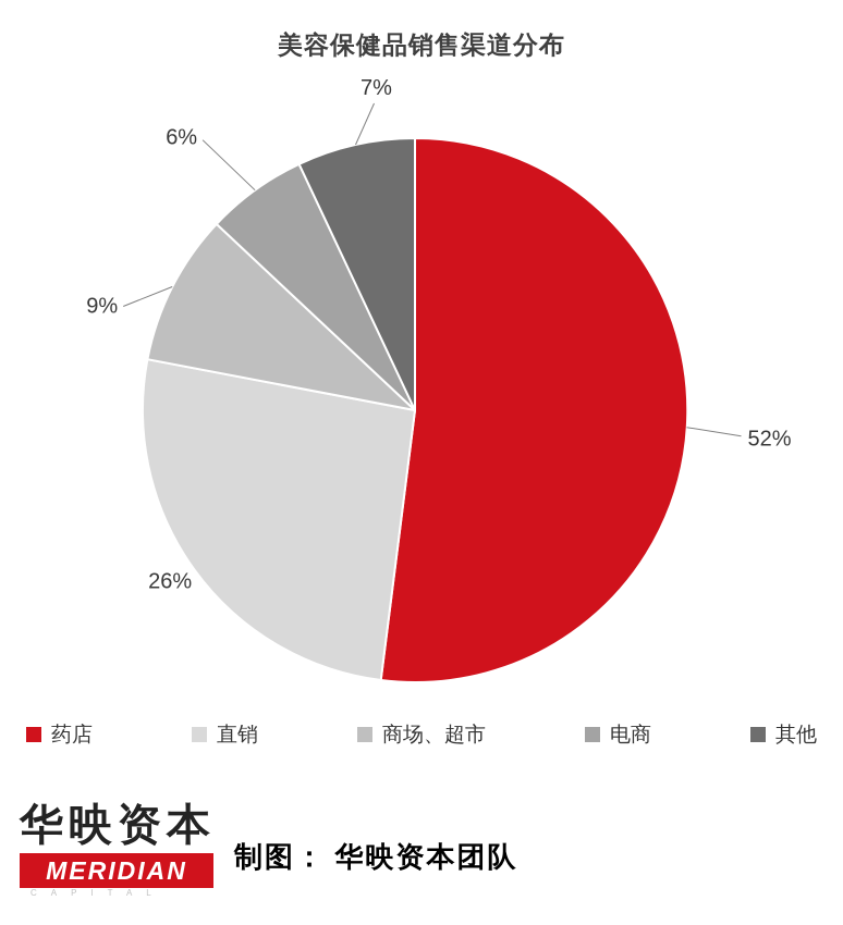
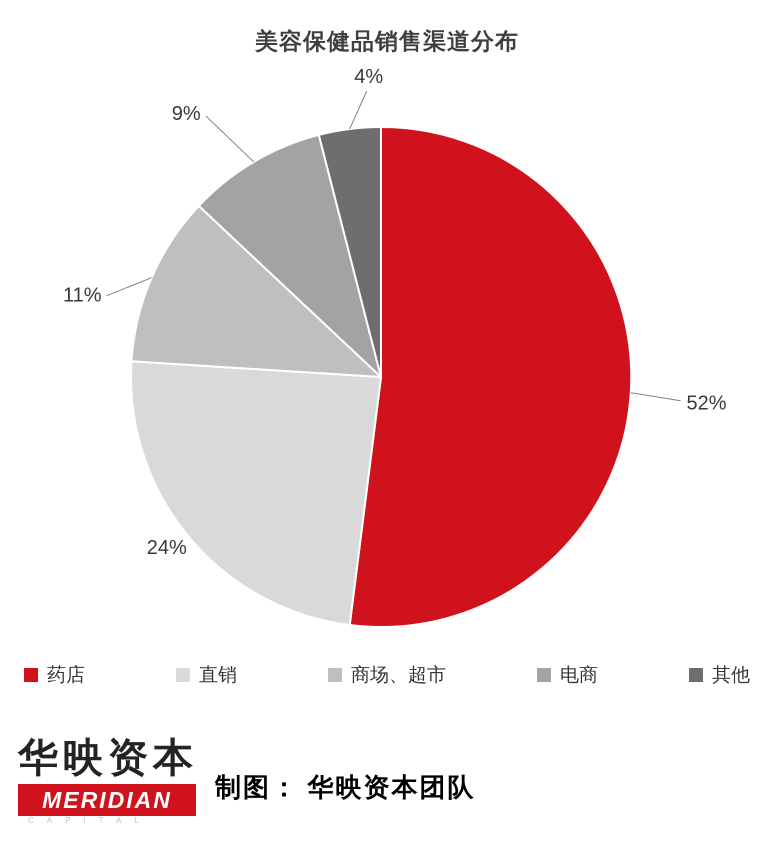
直销: 26% -> 24%
商场、超市: 9% -> 11%
电商: 6% -> 9%
其他: 7% -> 4%
